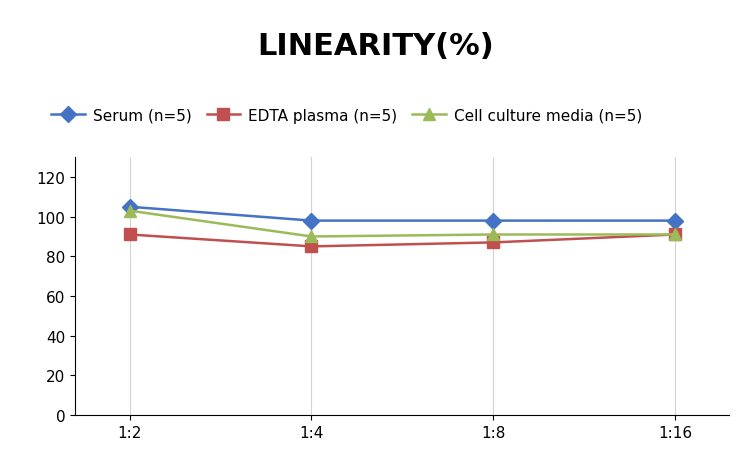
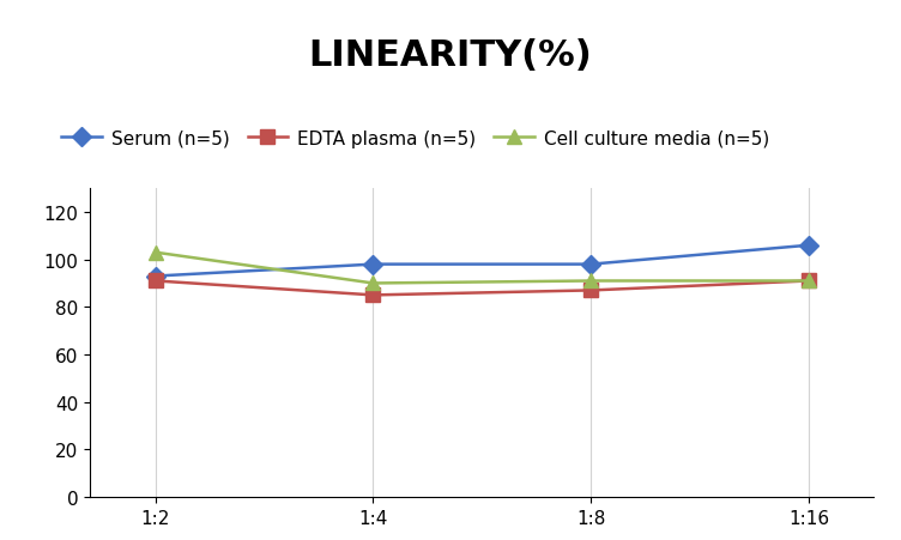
Serum (n=5)/1:2: 105 -> 93
Serum (n=5)/1:16: 98 -> 106
